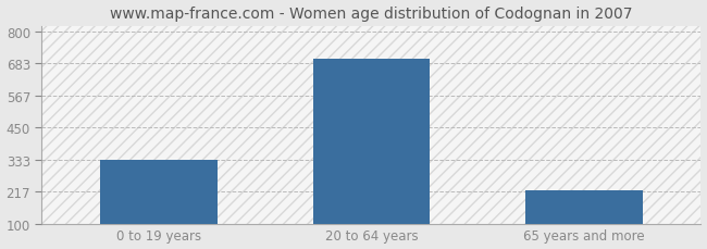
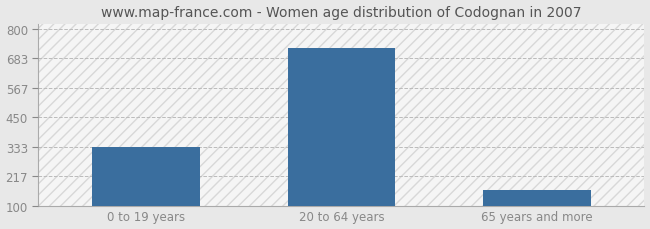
20 to 64 years: 700 -> 725
65 years and more: 220 -> 162
